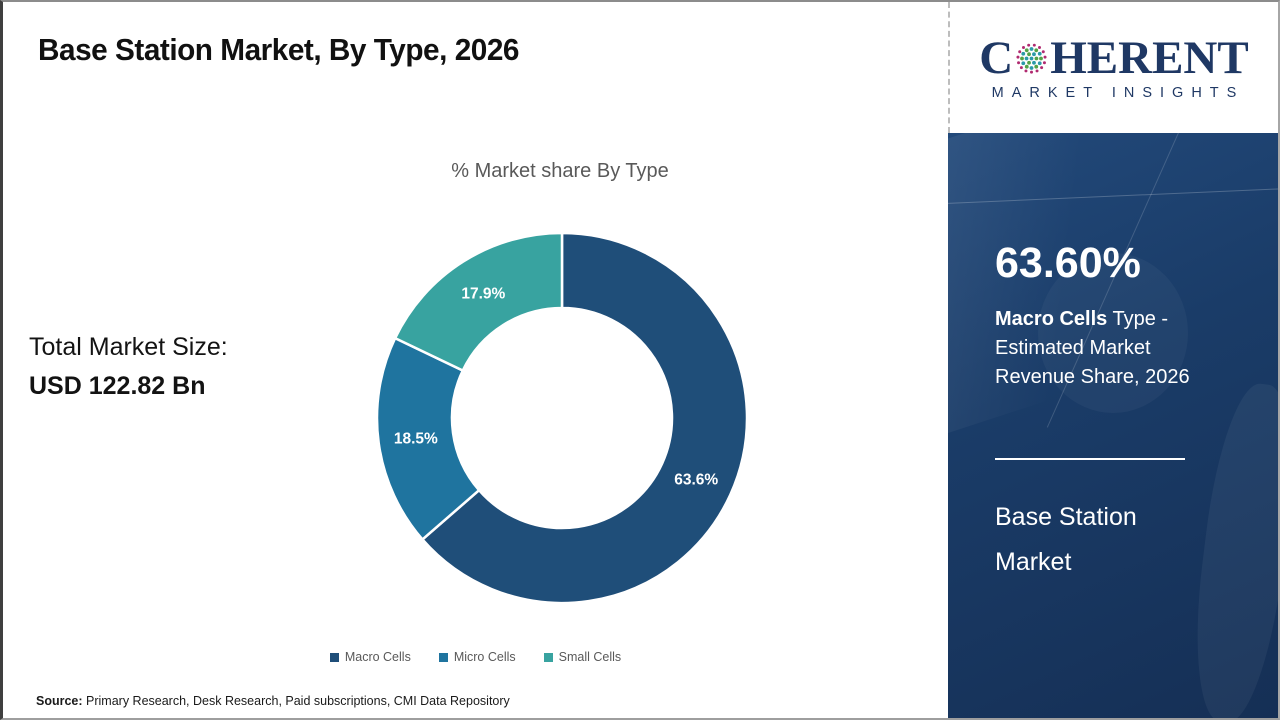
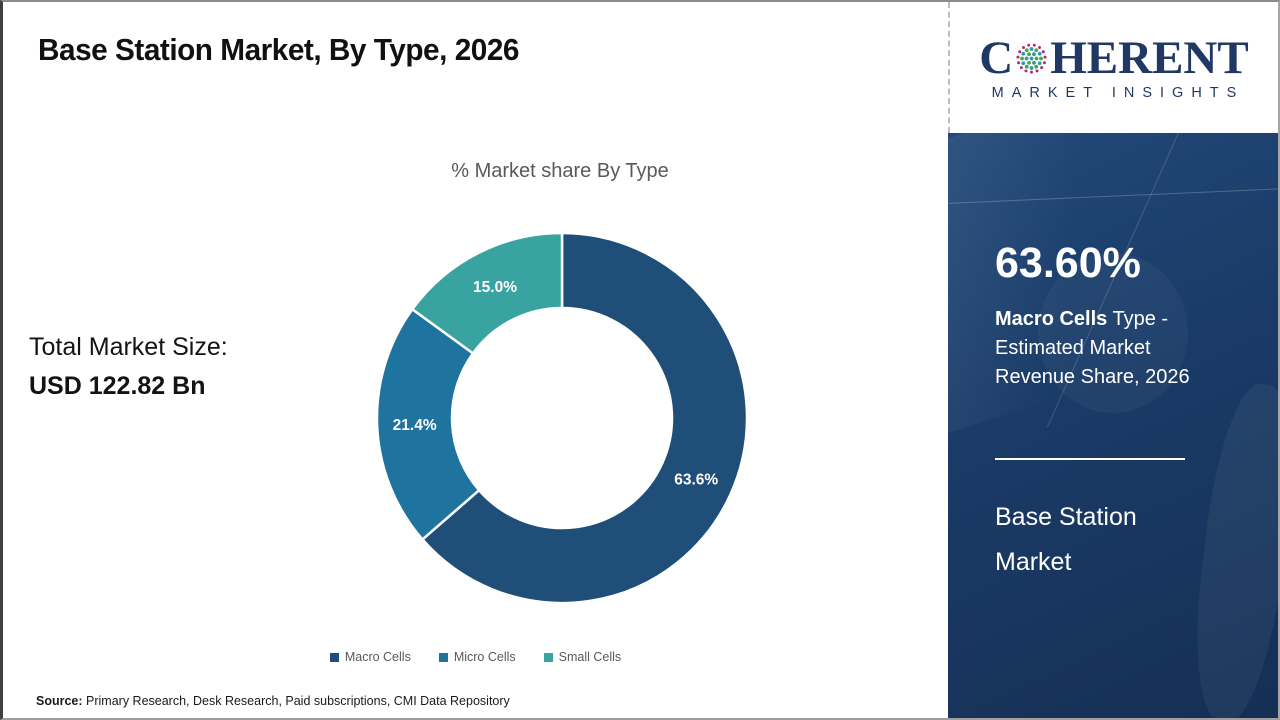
Micro Cells: 18.5% -> 21.4%
Small Cells: 17.9% -> 15.0%
